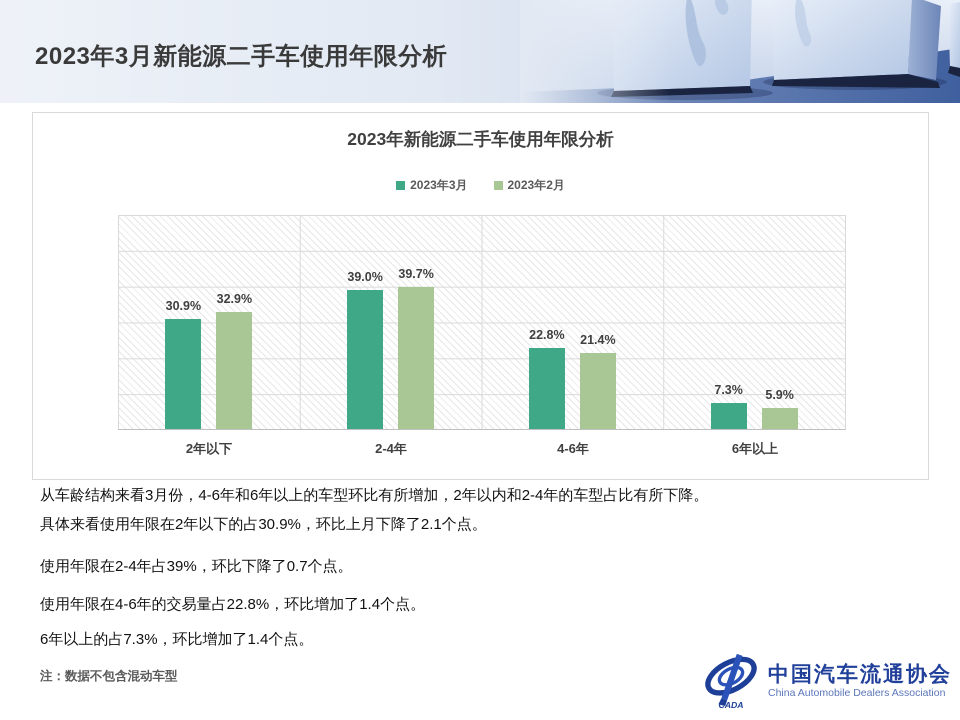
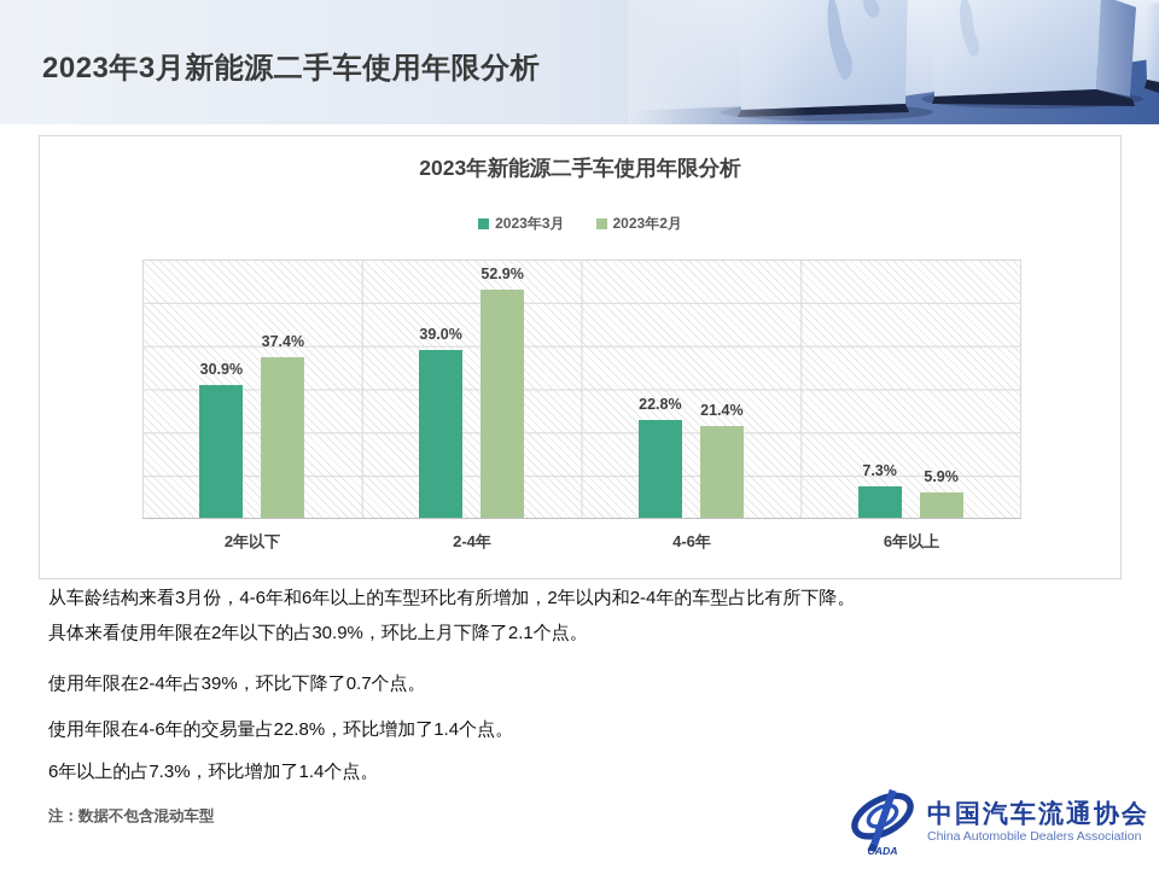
2023年2月/2年以下: 32.9% -> 37.4%
2023年2月/2-4年: 39.7% -> 52.9%
